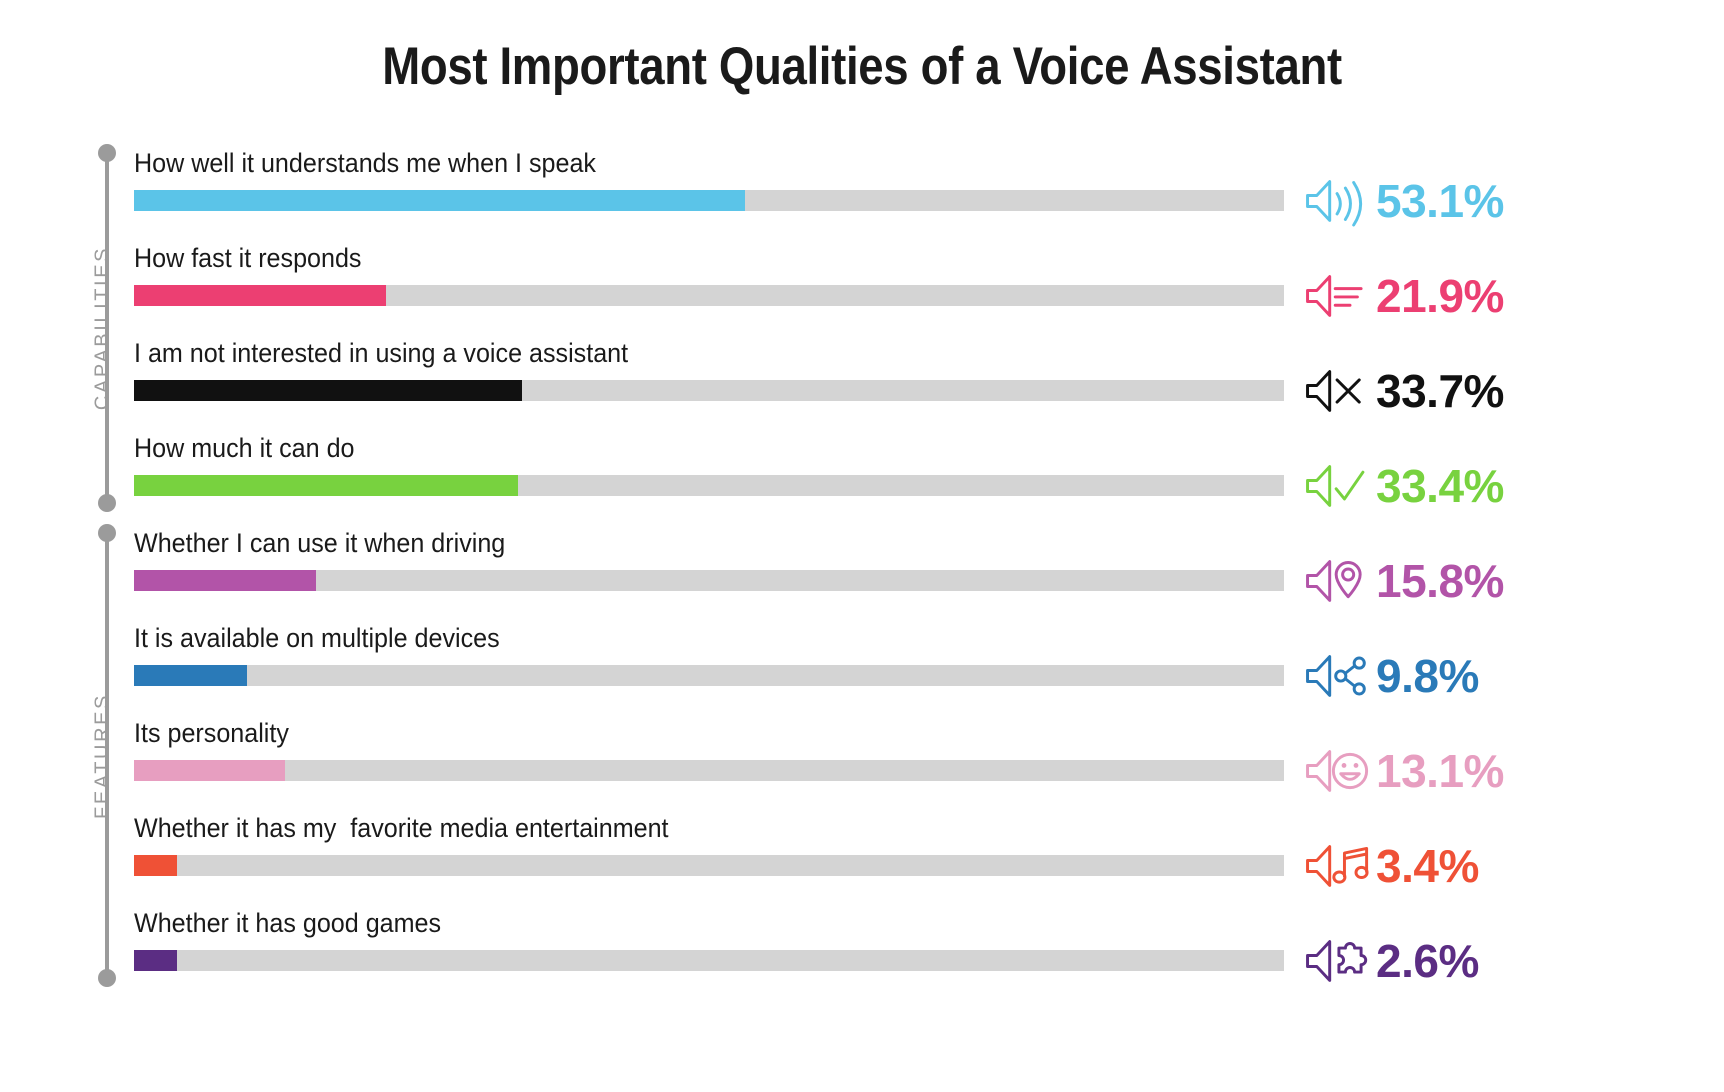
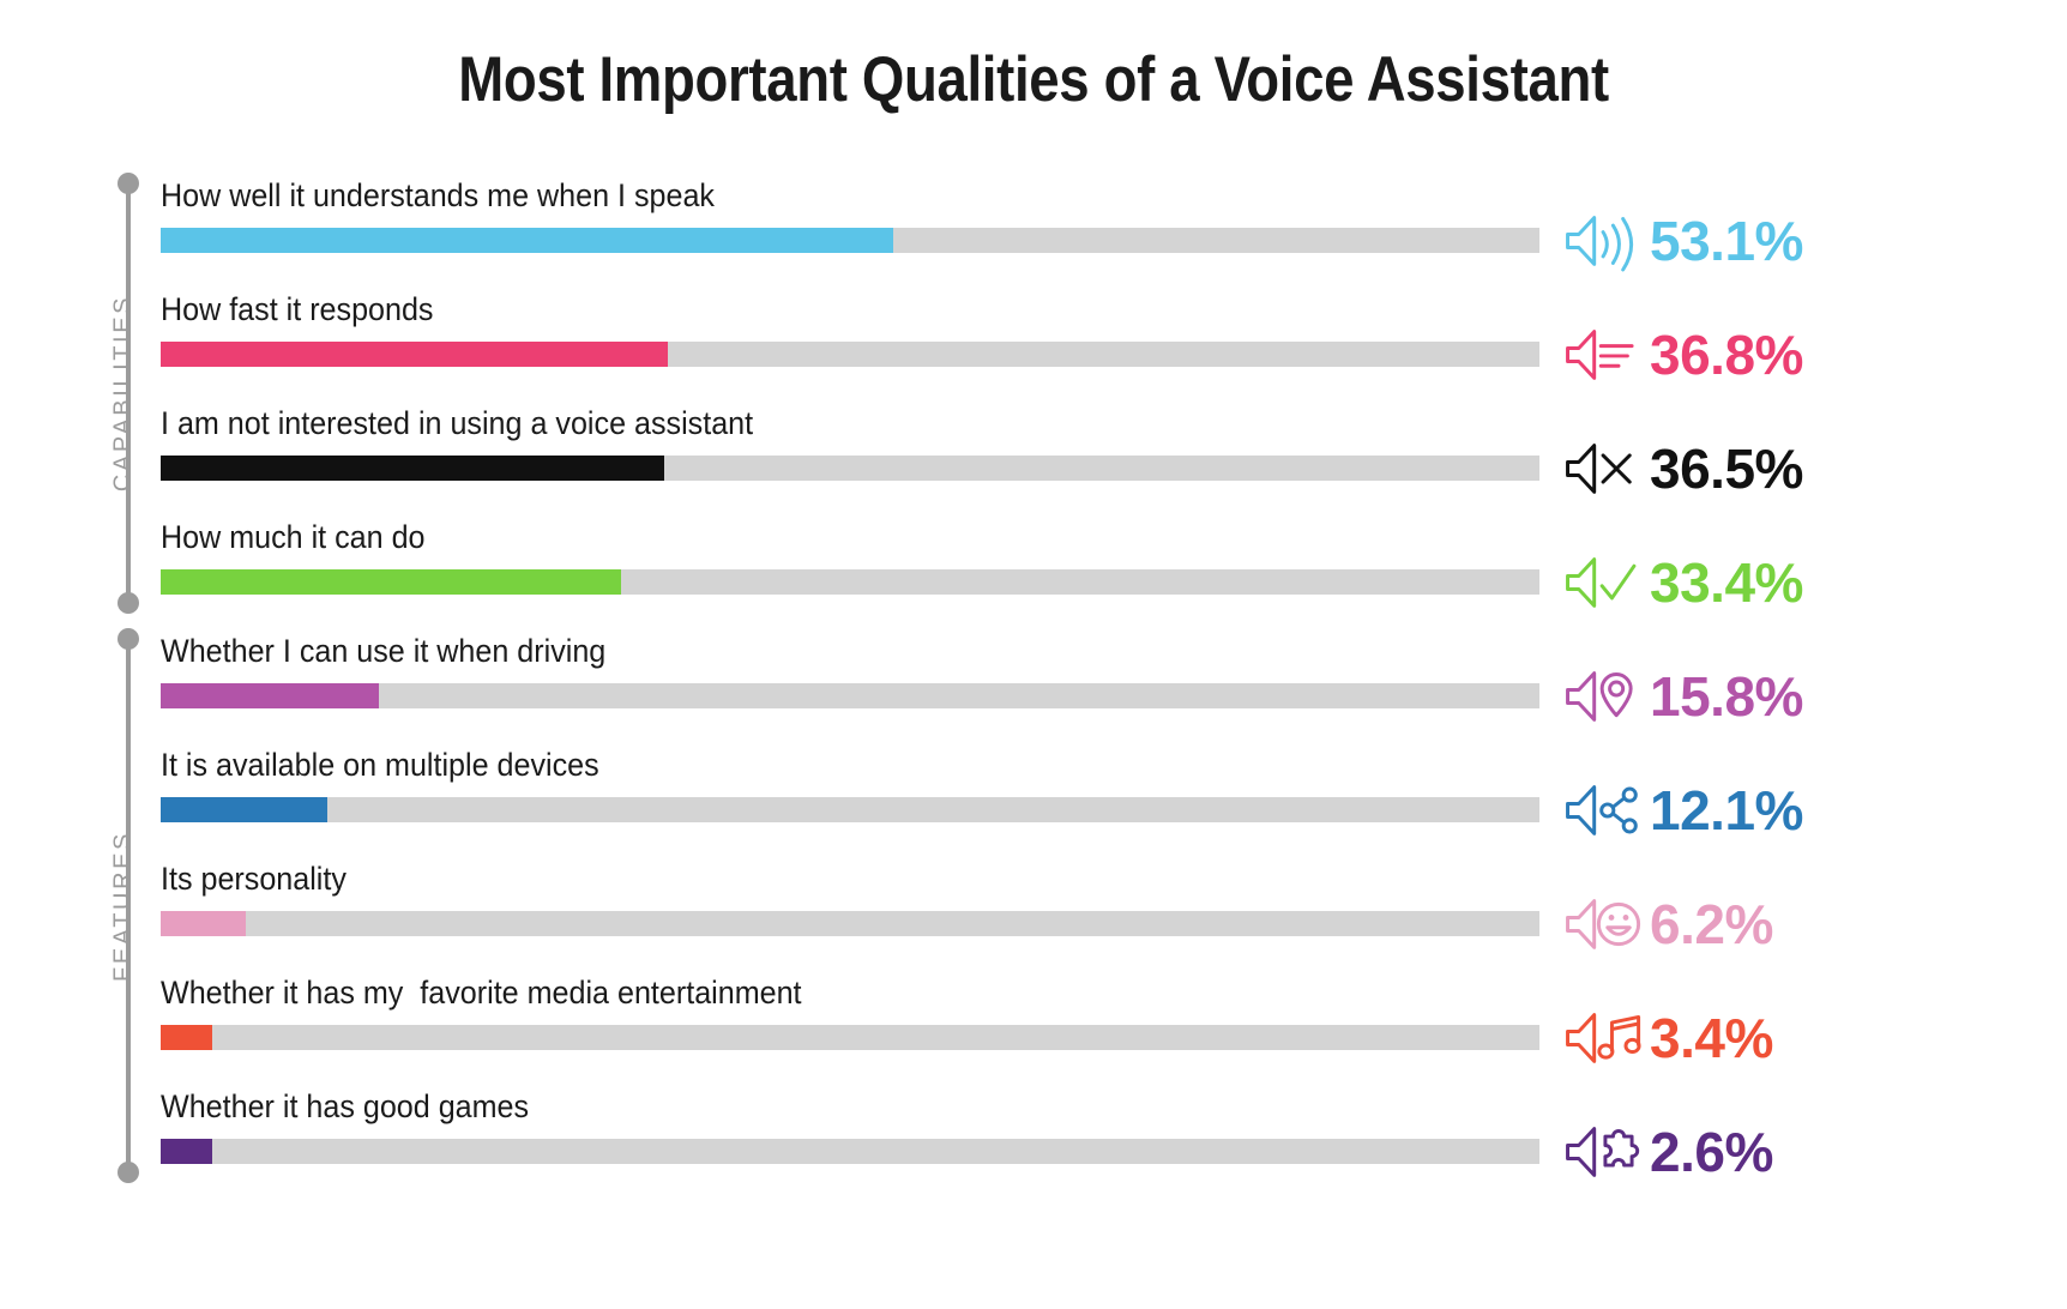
How fast it responds: 21.9% -> 36.8%
I am not interested in using a voice assistant: 33.7% -> 36.5%
It is available on multiple devices: 9.8% -> 12.1%
Its personality: 13.1% -> 6.2%
